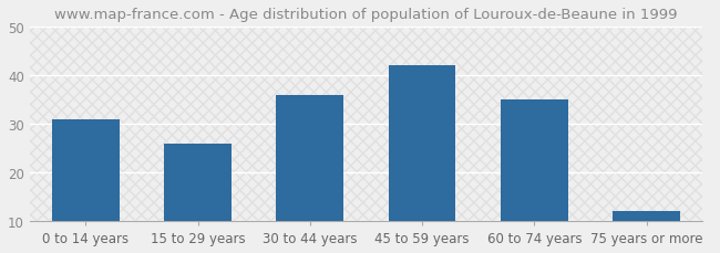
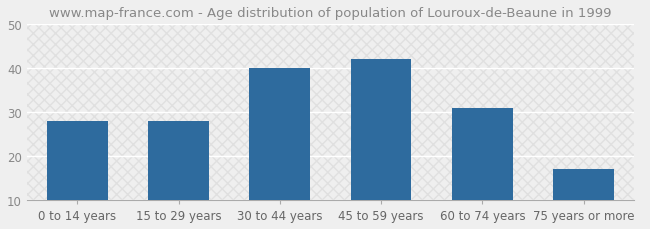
0 to 14 years: 31 -> 28
15 to 29 years: 26 -> 28
30 to 44 years: 36 -> 40
60 to 74 years: 35 -> 31
75 years or more: 12 -> 17
